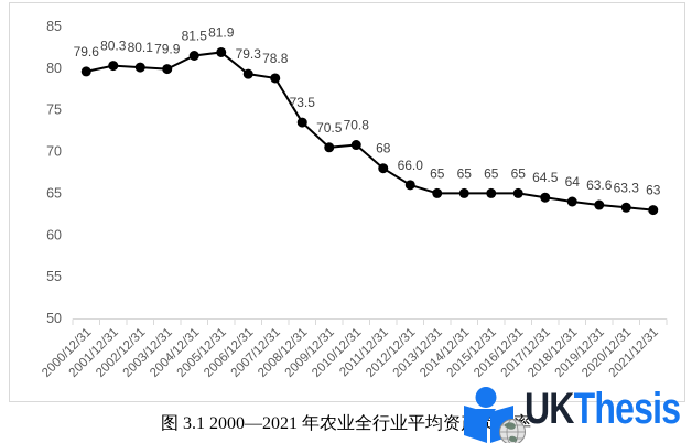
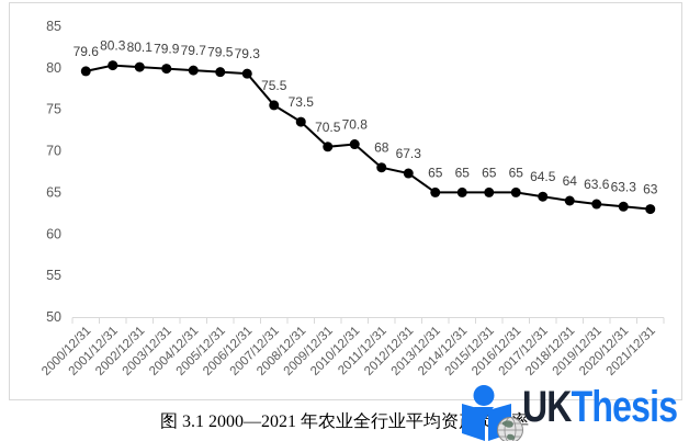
2004/12/31: 81.5 -> 79.7
2005/12/31: 81.9 -> 79.5
2007/12/31: 78.8 -> 75.5
2012/12/31: 66.0 -> 67.3
